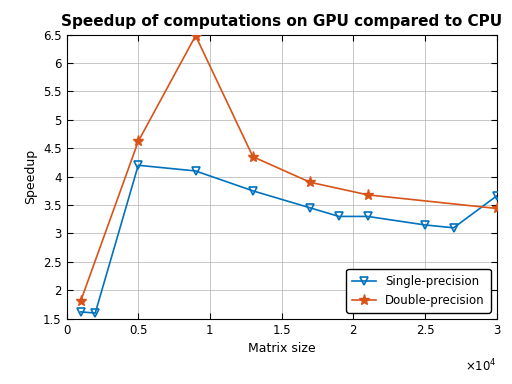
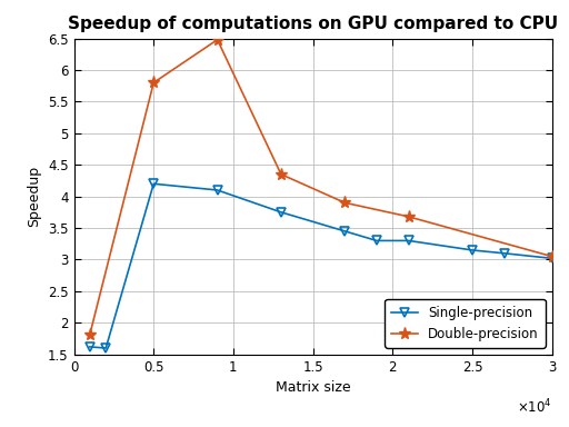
Double-precision/0.5: 4.62 -> 5.80
Single-precision/3: 3.66 -> 3.02
Double-precision/3: 3.44 -> 3.05
